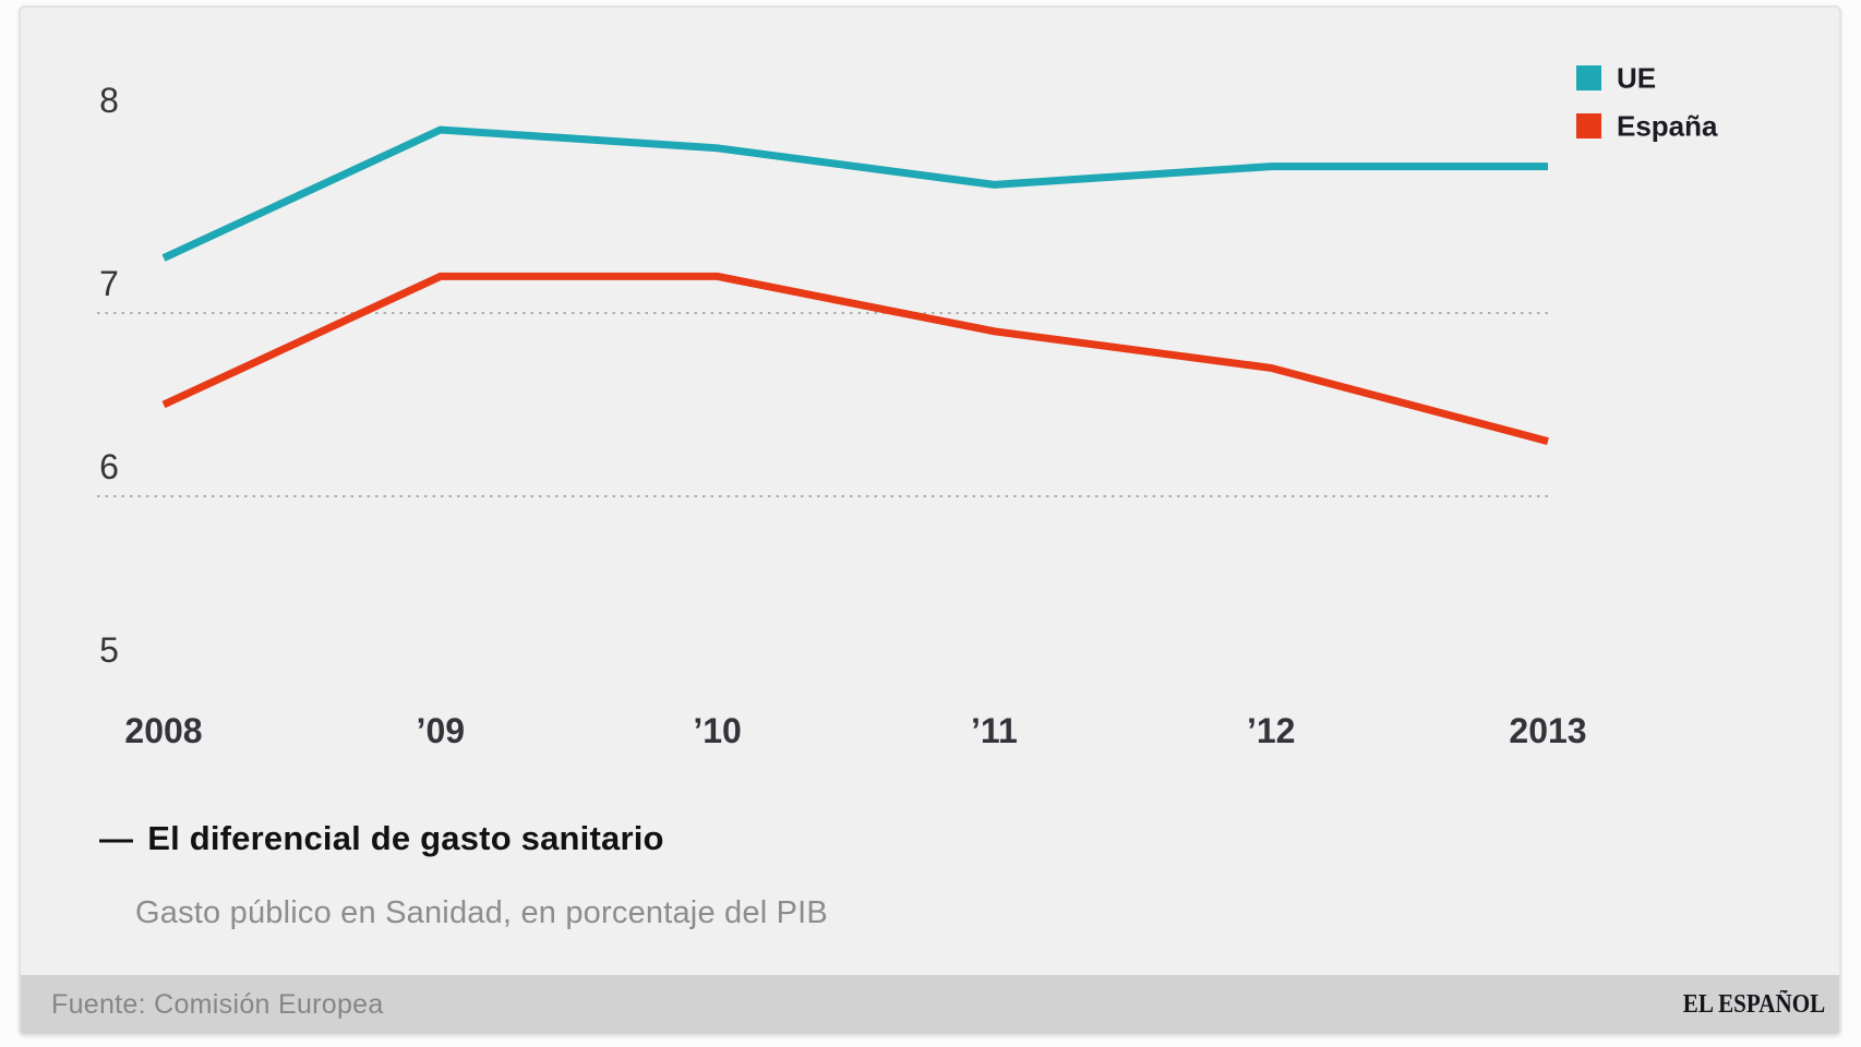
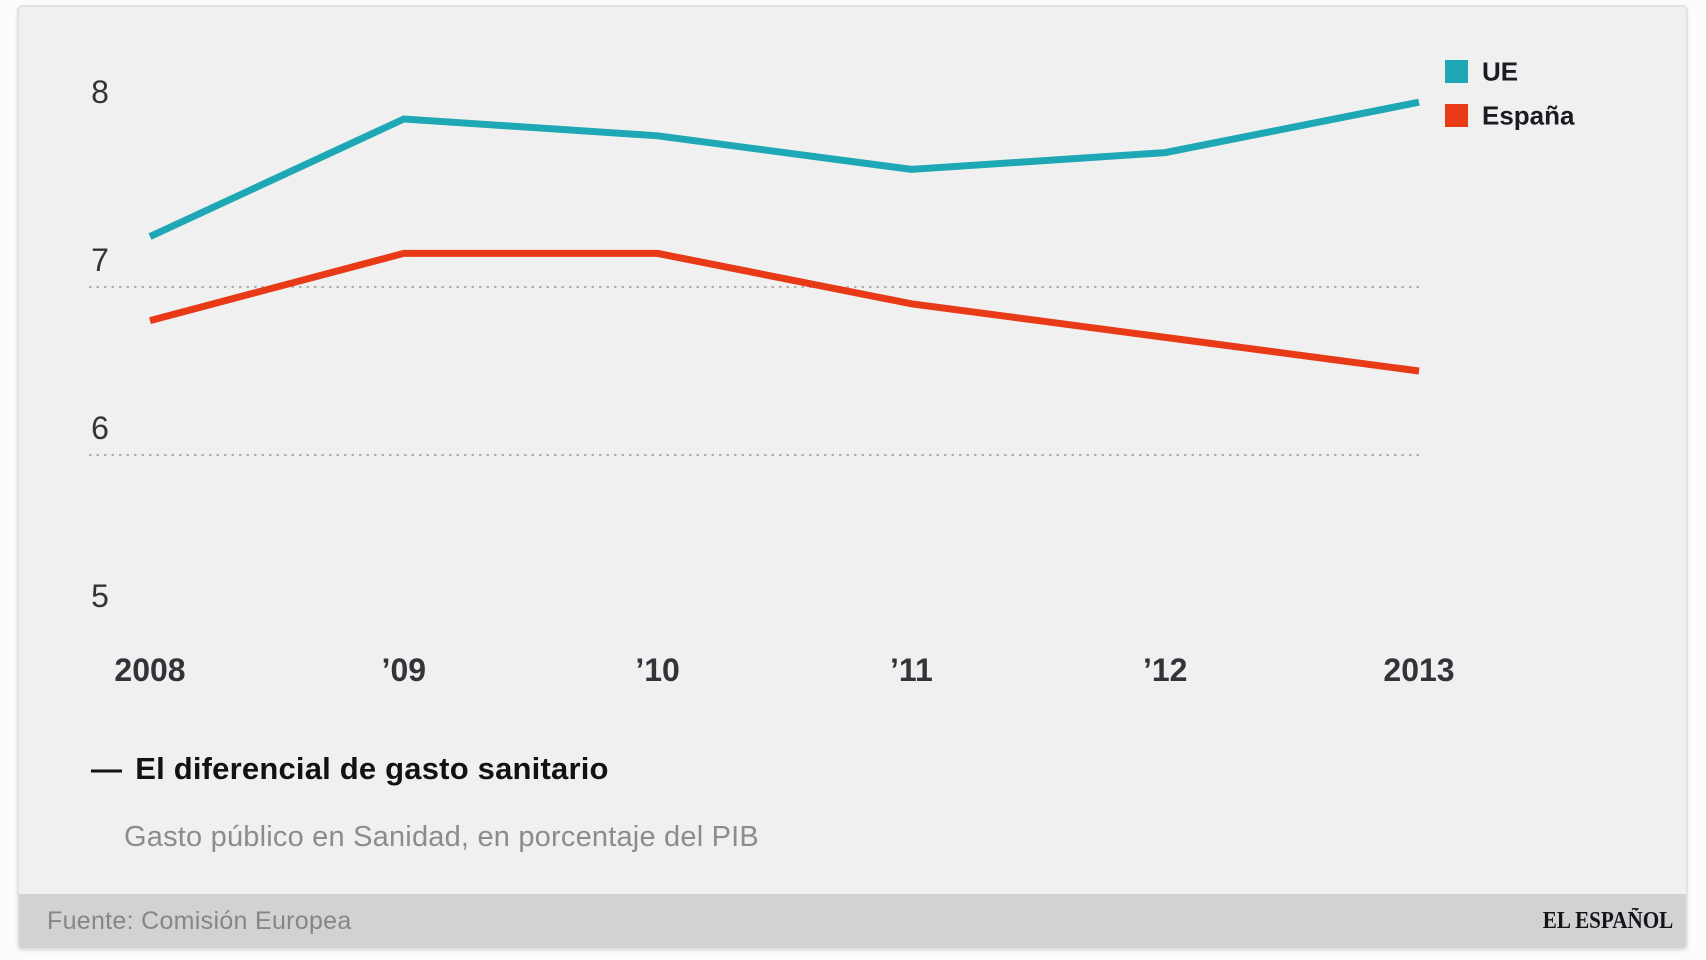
España/2008: 6.5 -> 6.8
UE/2013: 7.8 -> 8.1
España/2013: 6.3 -> 6.5
